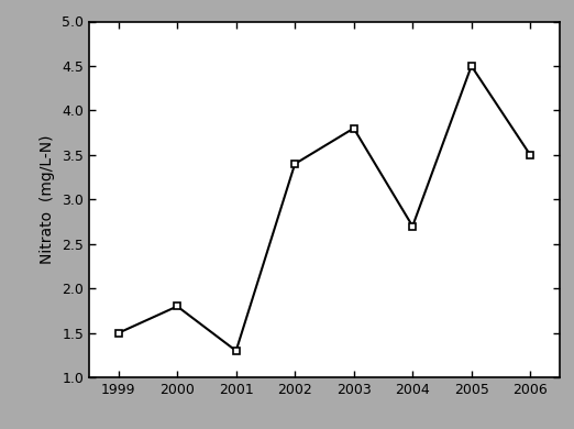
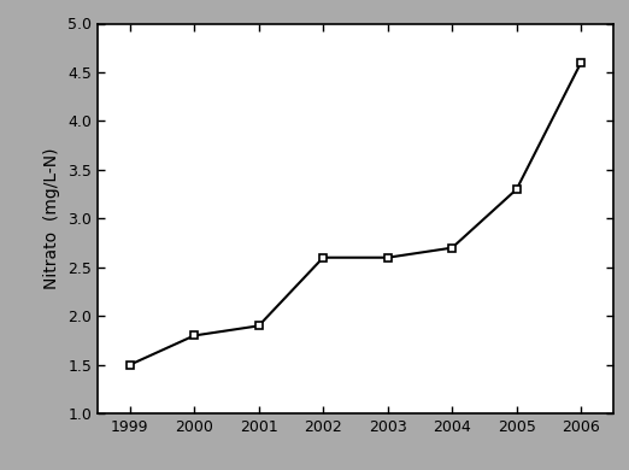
2001: 1.3 -> 1.9
2002: 3.4 -> 2.6
2003: 3.8 -> 2.6
2005: 4.5 -> 3.3
2006: 3.5 -> 4.6
